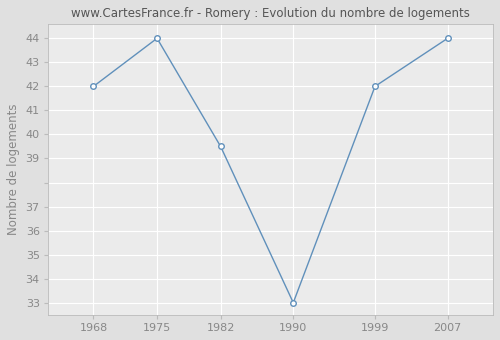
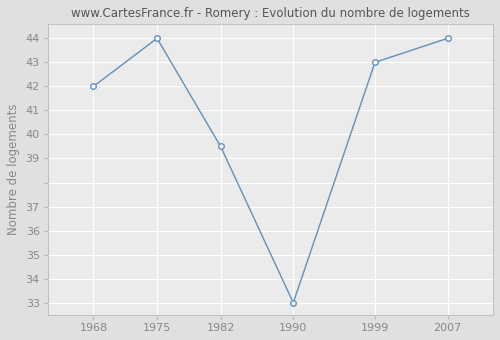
1999: 42.0 -> 43.0
